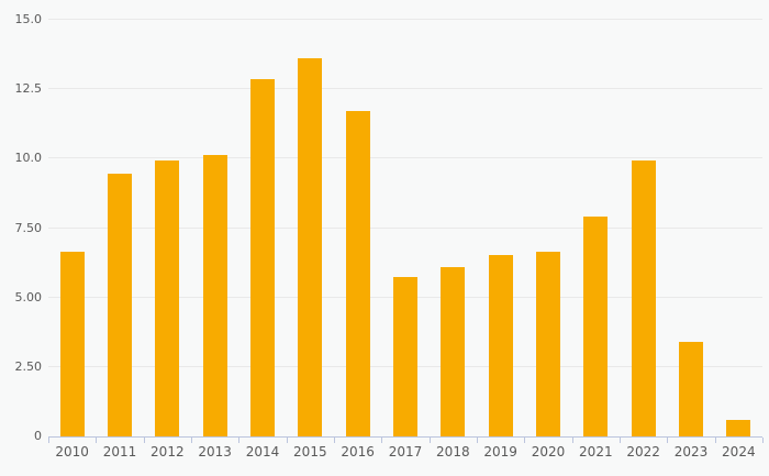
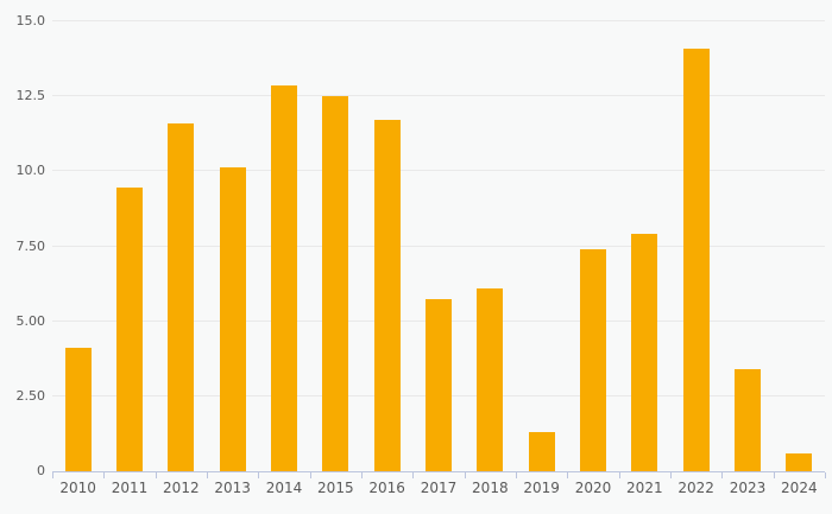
2010: 6.7 -> 4.1
2012: 9.9 -> 11.6
2015: 13.6 -> 12.5
2019: 6.5 -> 1.3
2020: 6.7 -> 7.4
2022: 9.9 -> 14.1
